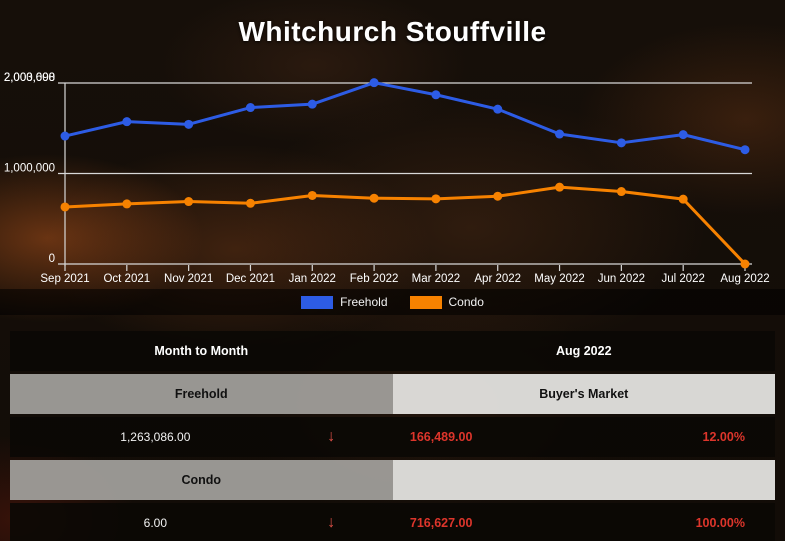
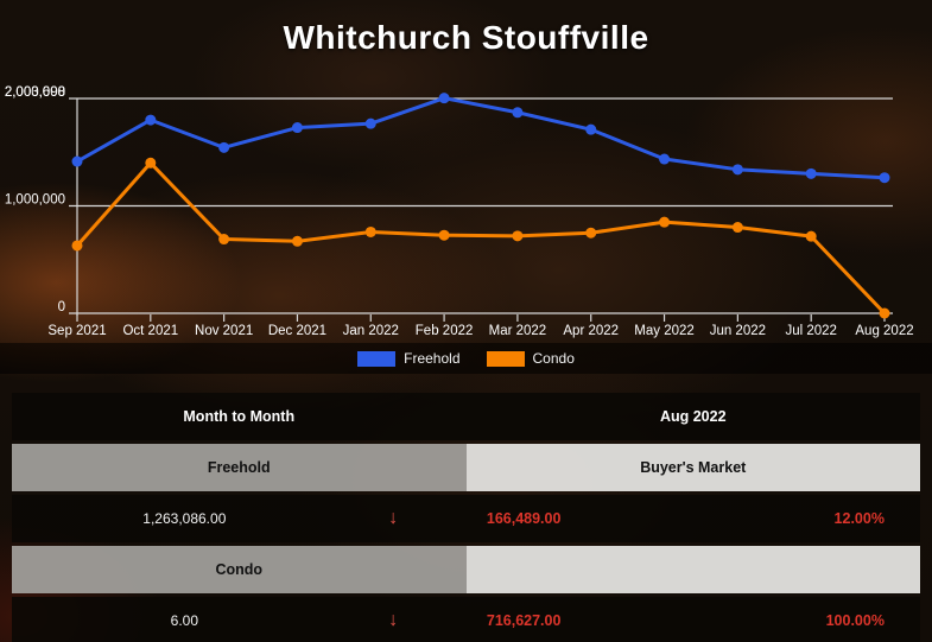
Freehold/Oct 2021: 1600000 -> 1800000
Condo/Oct 2021: 700000 -> 1400000
Freehold/Jul 2022: 1400000 -> 1300000
